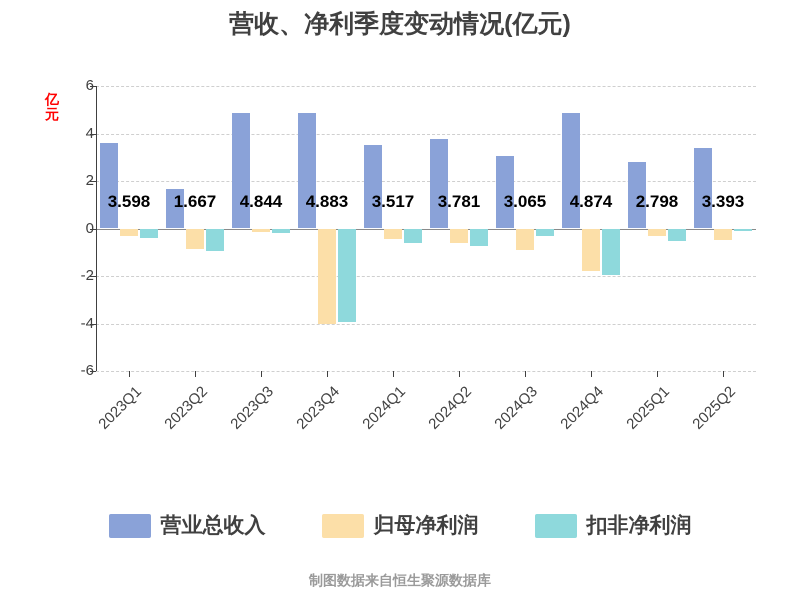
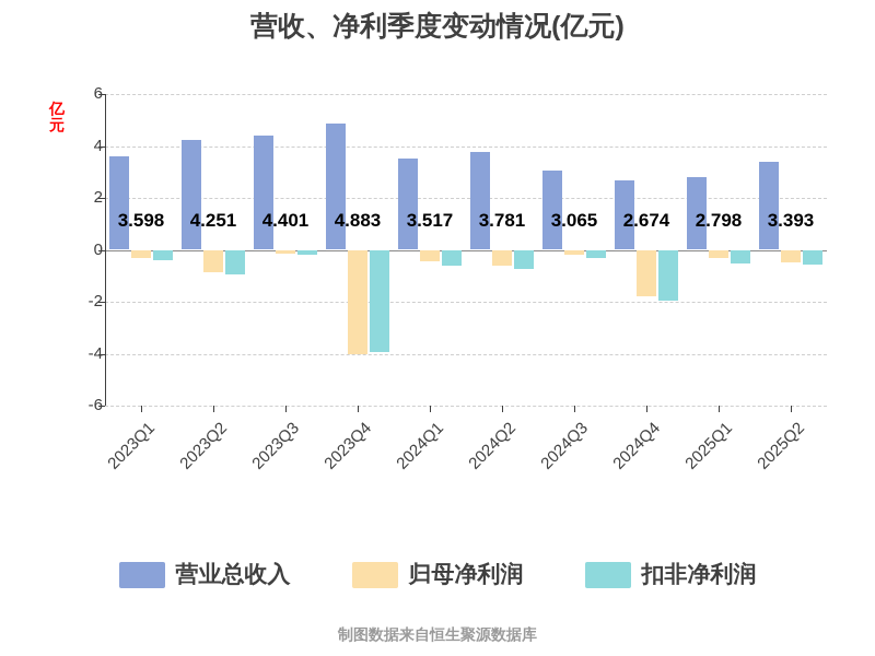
营业总收入/2023Q2: 1.667 -> 4.251
营业总收入/2023Q3: 4.844 -> 4.401
归母净利润/2024Q3: -0.9 -> -0.2
营业总收入/2024Q4: 4.874 -> 2.674
扣非净利润/2025Q2: -0.1 -> -0.6
